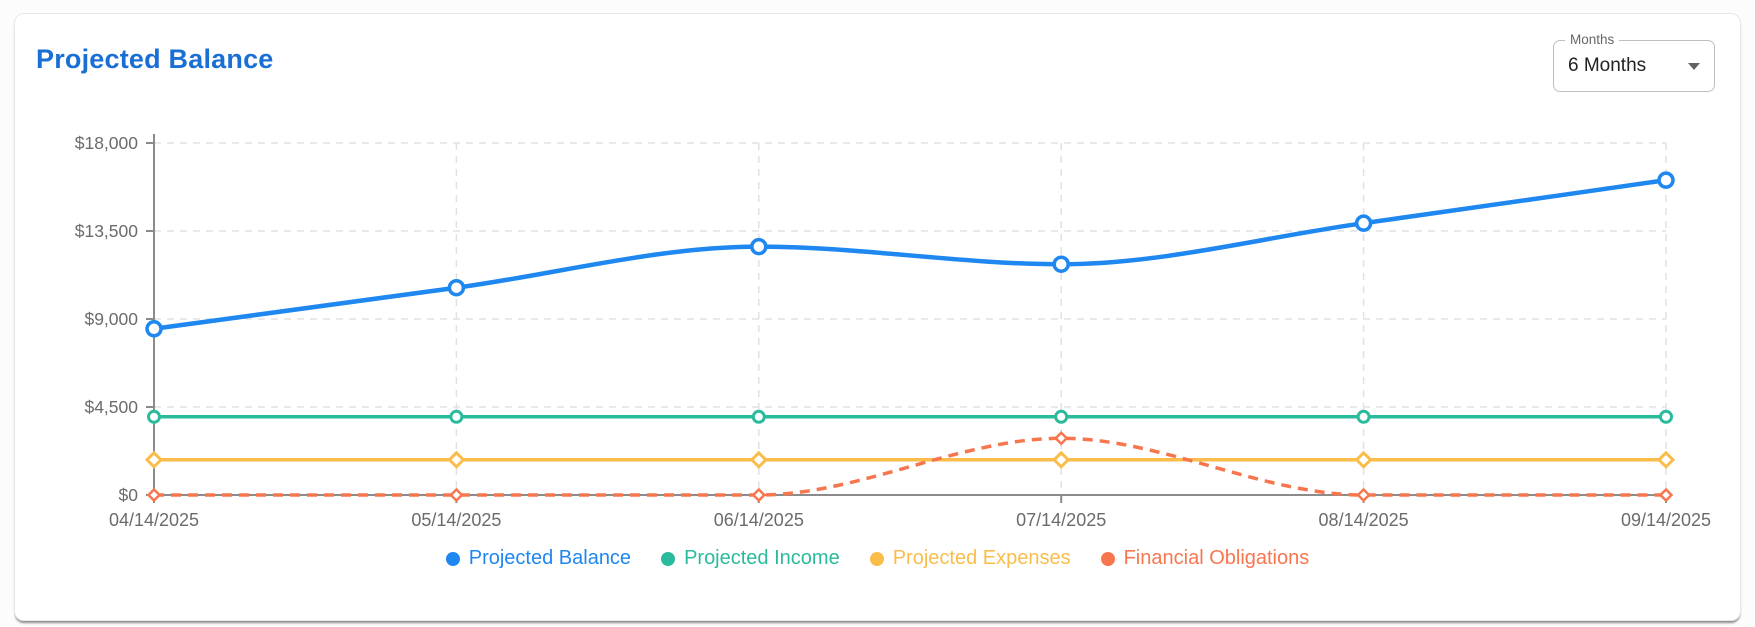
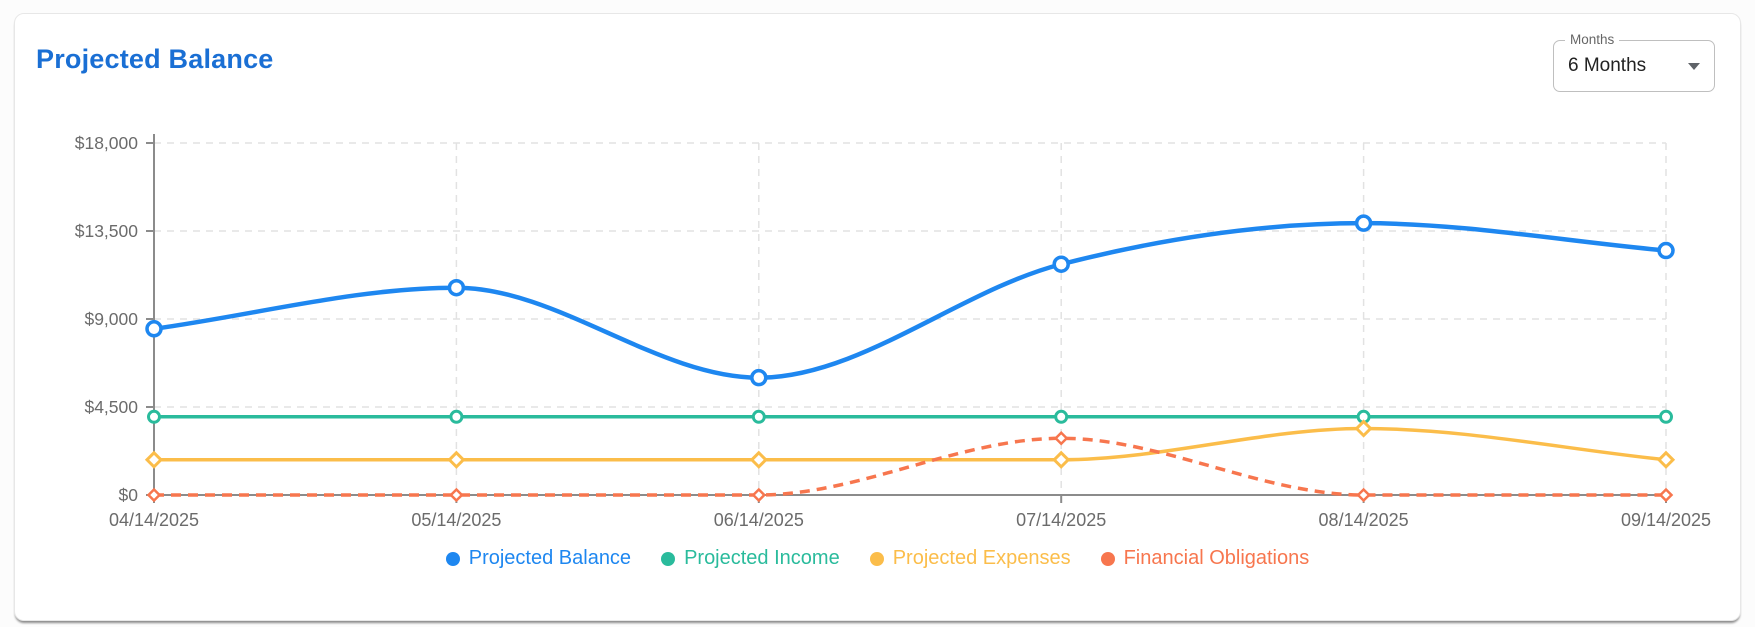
Projected Balance/06/14/2025: $12700 -> $6000
Projected Expenses/08/14/2025: $1800 -> $3400
Projected Balance/09/14/2025: $16100 -> $12500
